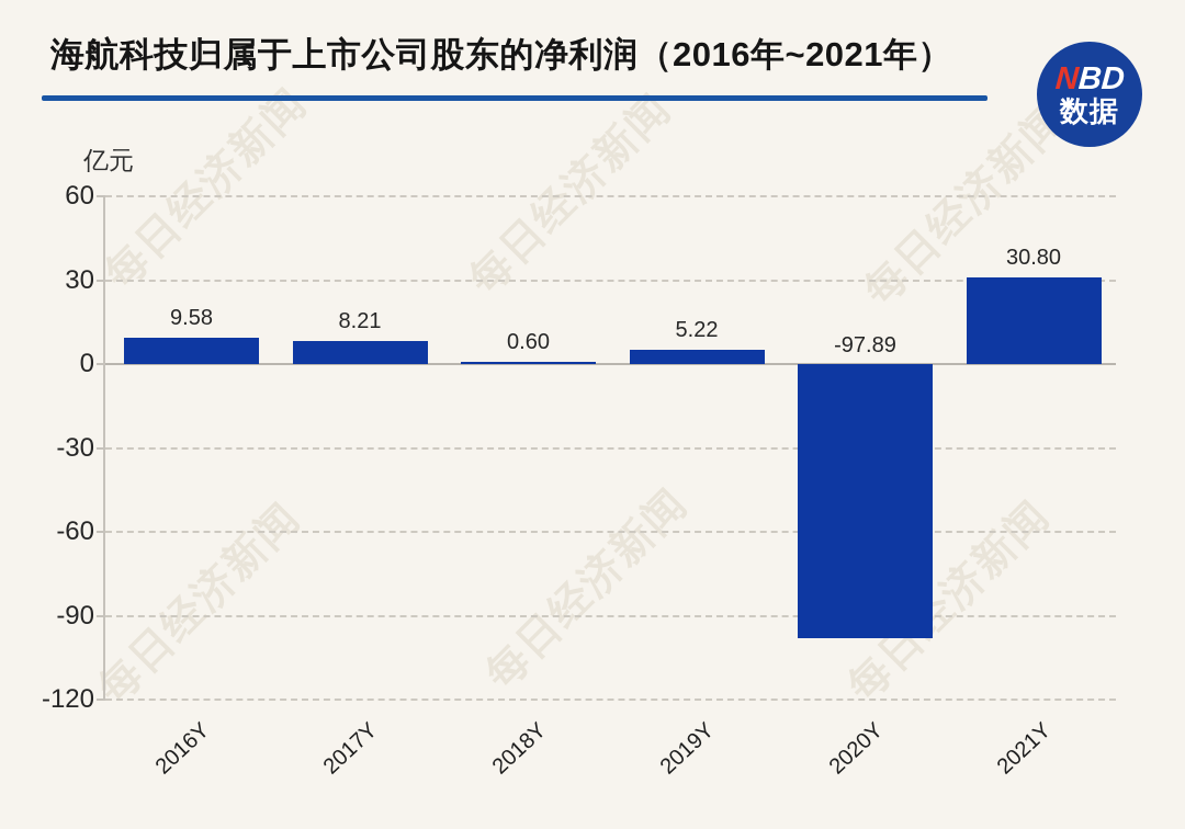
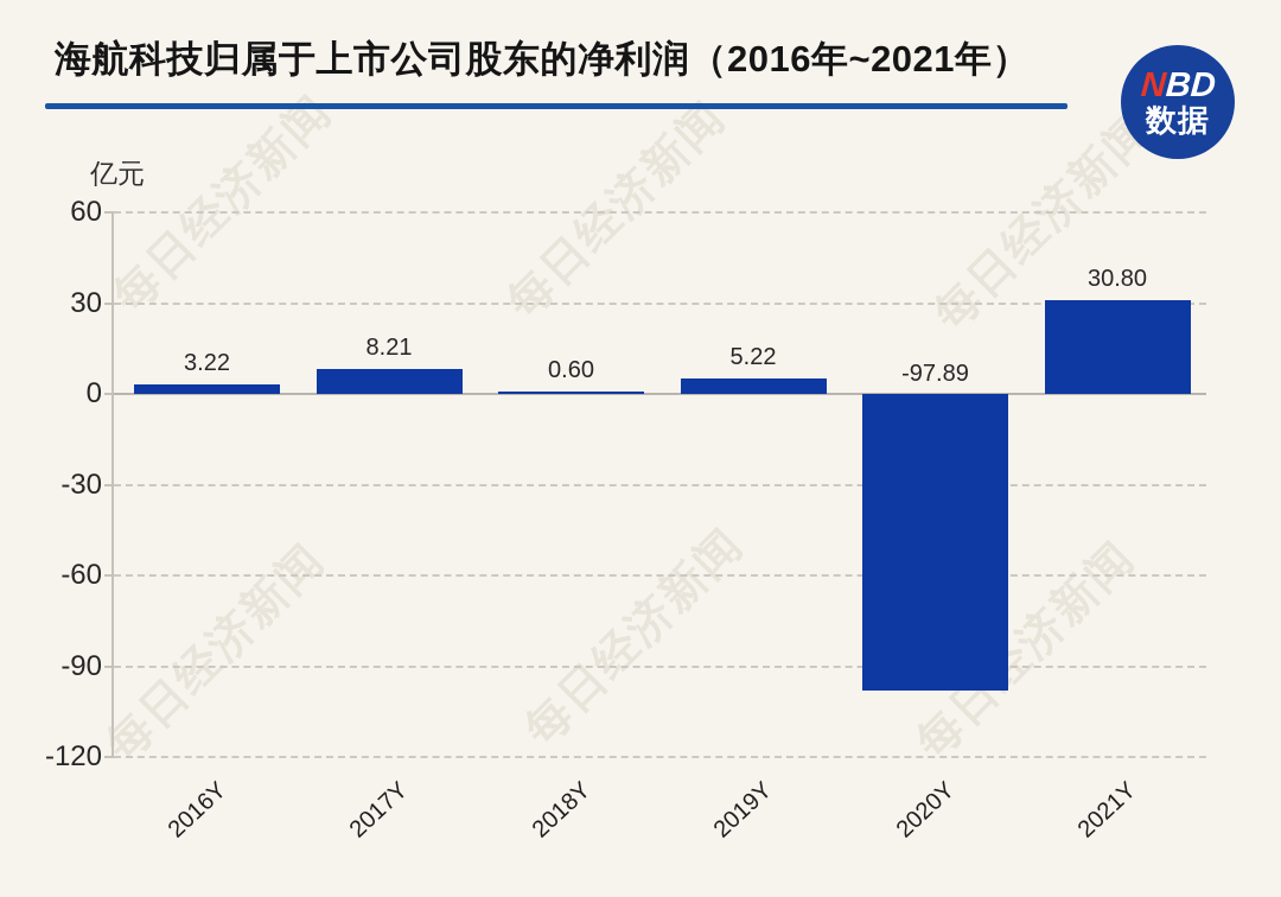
2016Y: 9.58 -> 3.22
